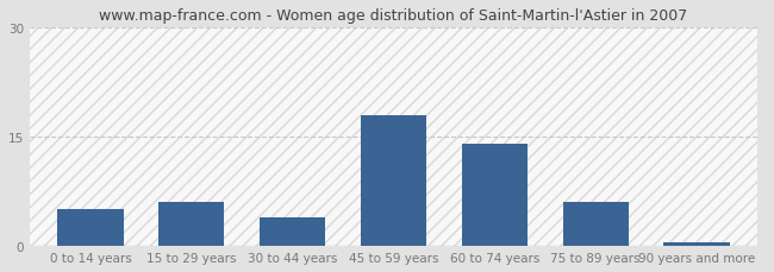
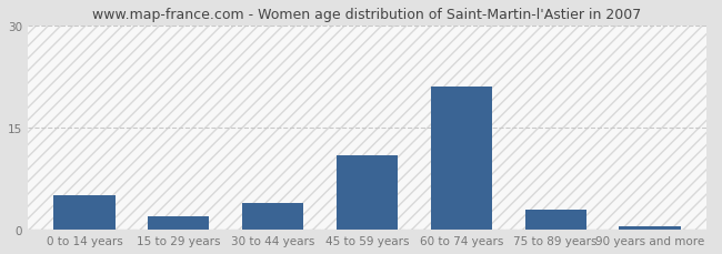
15 to 29 years: 6.0 -> 2.0
45 to 59 years: 18.0 -> 11.0
60 to 74 years: 14.0 -> 21.0
75 to 89 years: 6.0 -> 3.0
